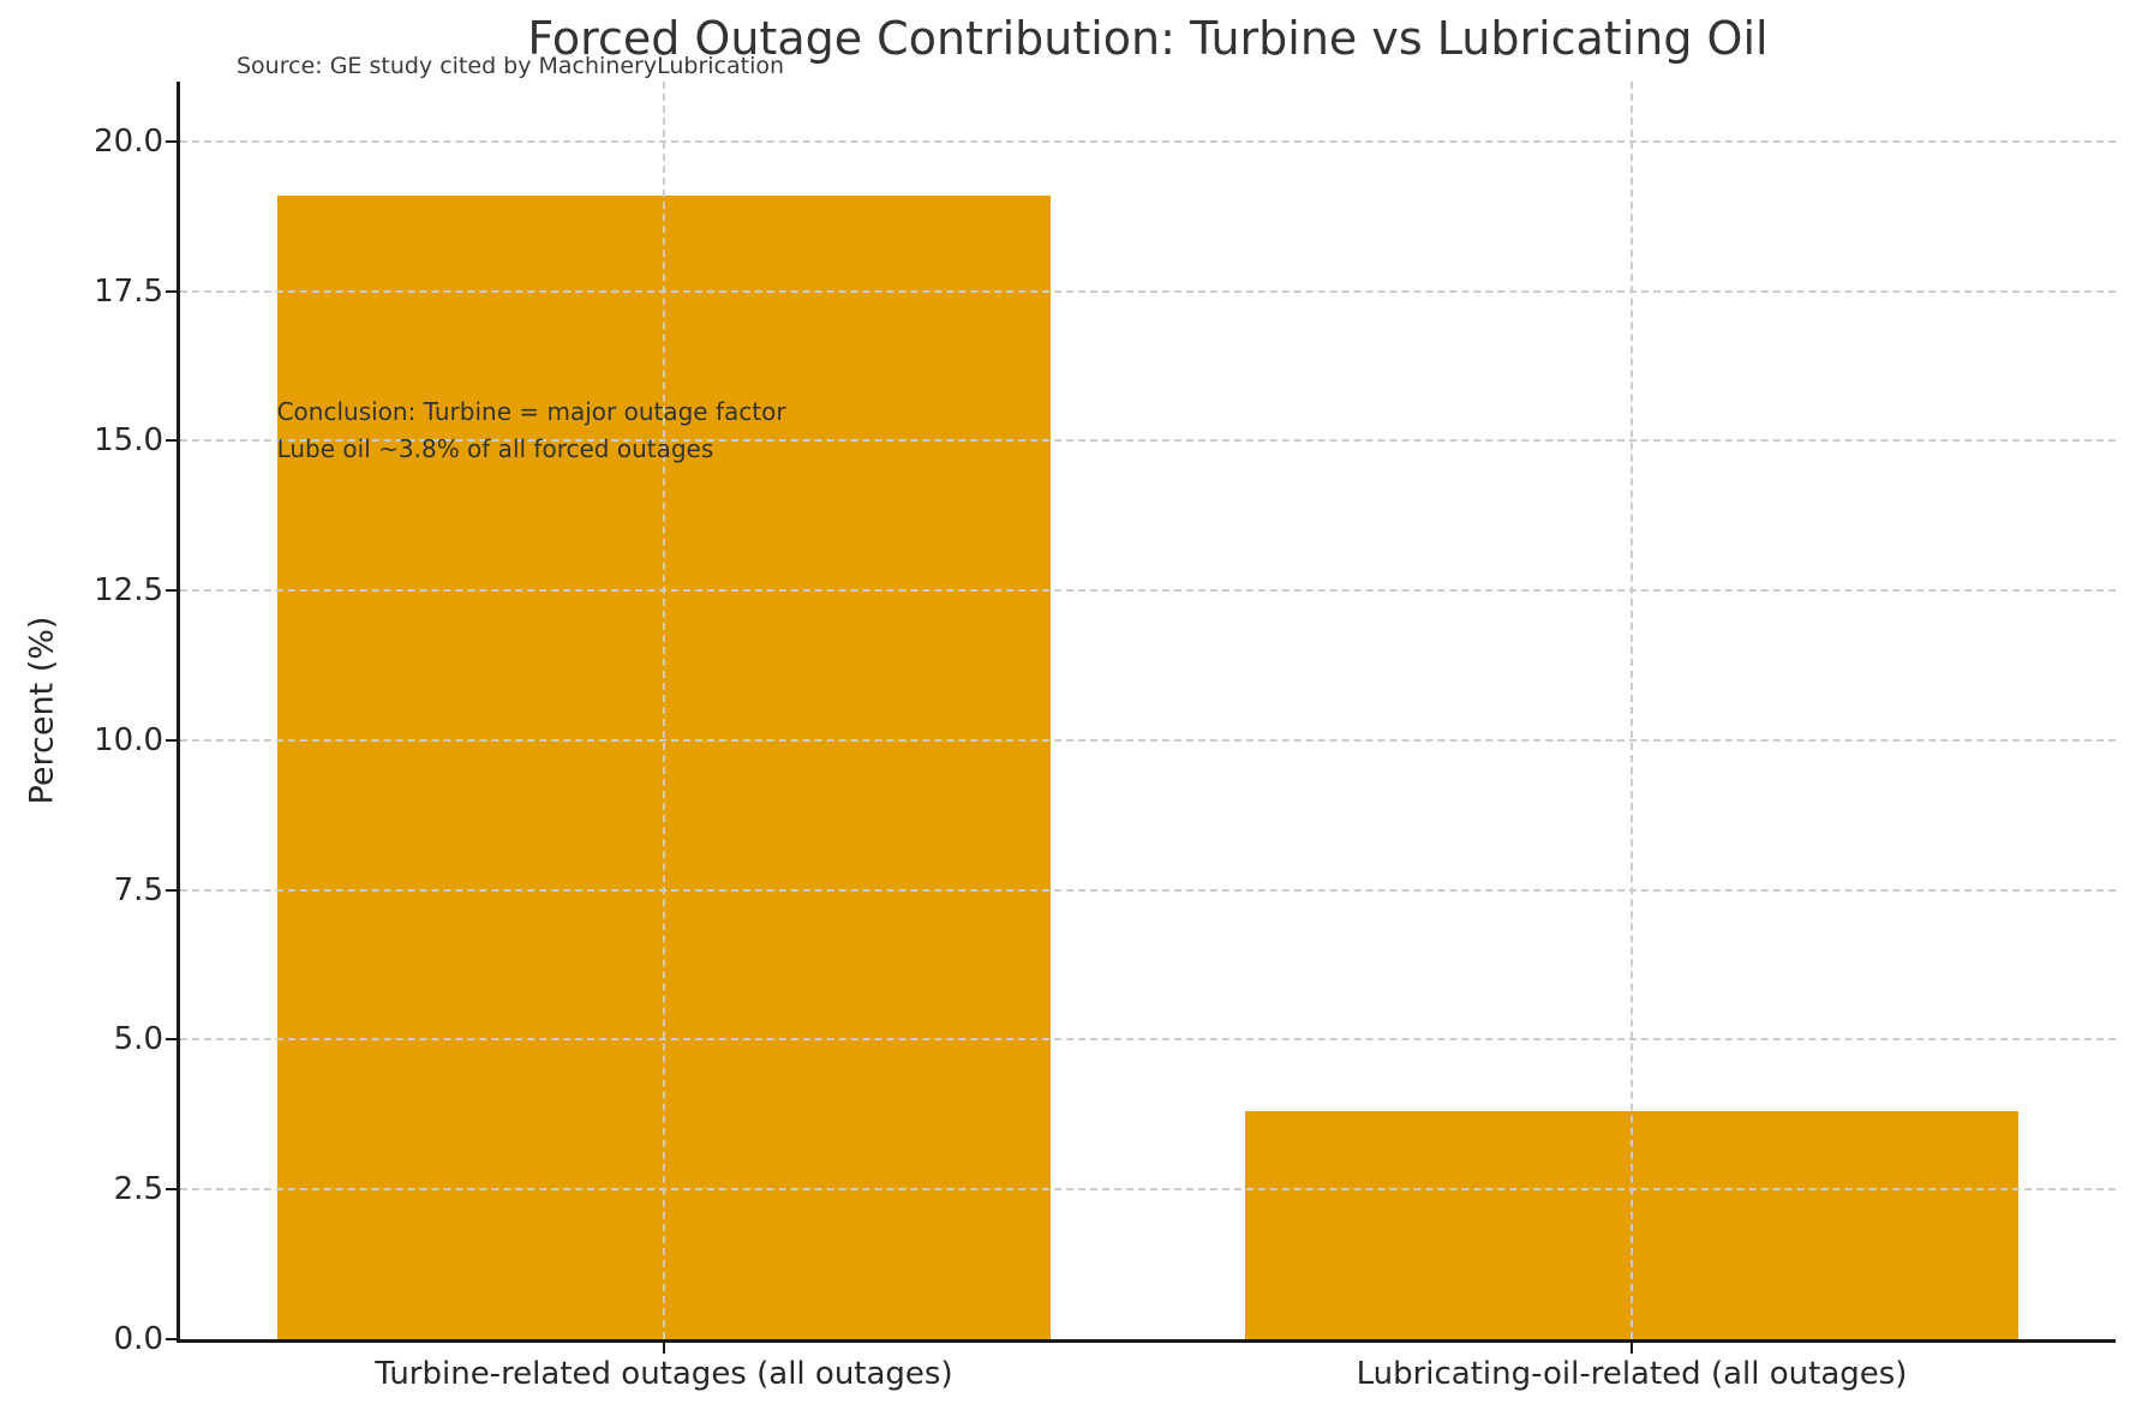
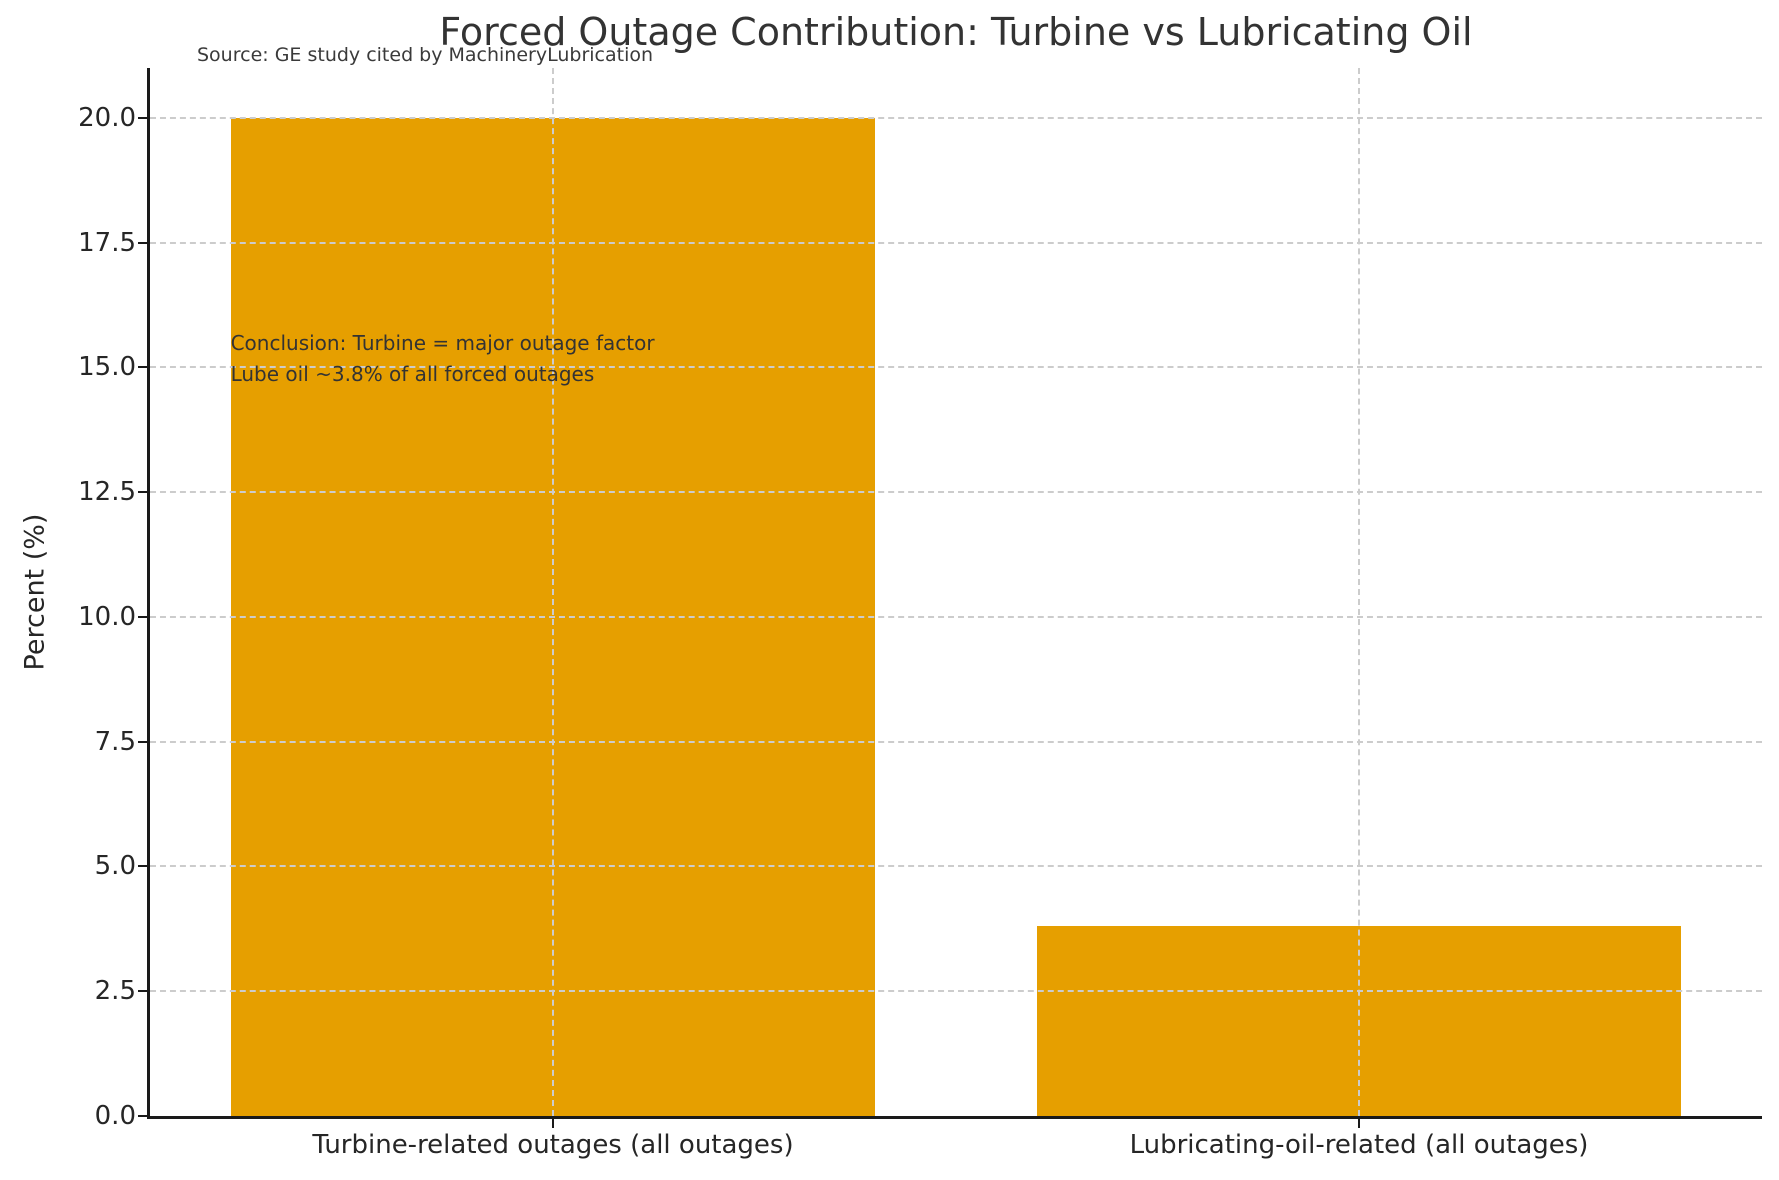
Turbine-related outages (all outages): 19.1 -> 20.0
